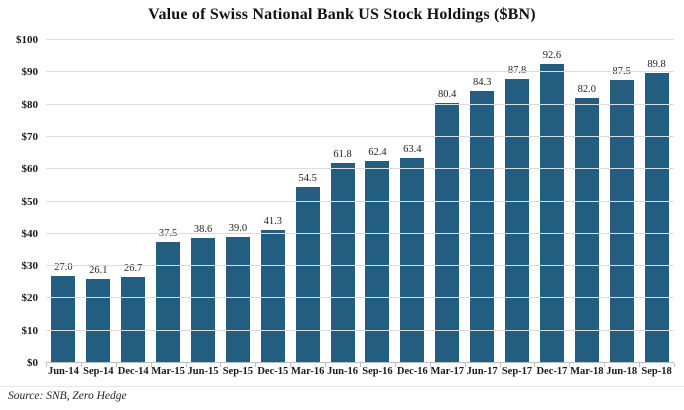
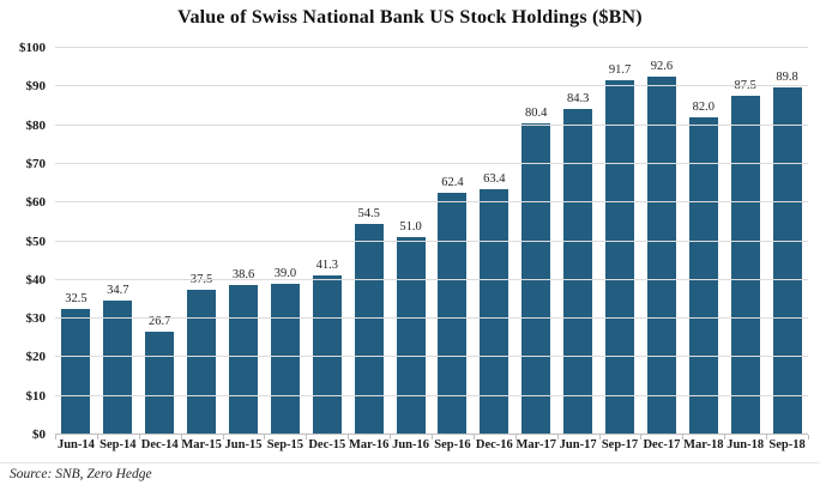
Jun-14: 27.0 -> 32.5
Sep-14: 26.1 -> 34.7
Jun-16: 61.8 -> 51.0
Sep-17: 87.8 -> 91.7
